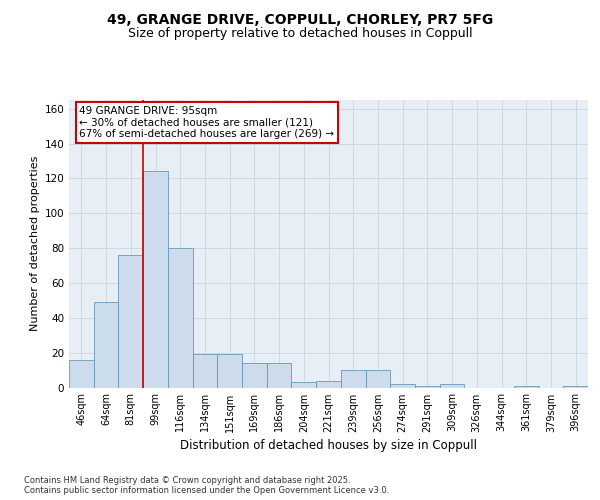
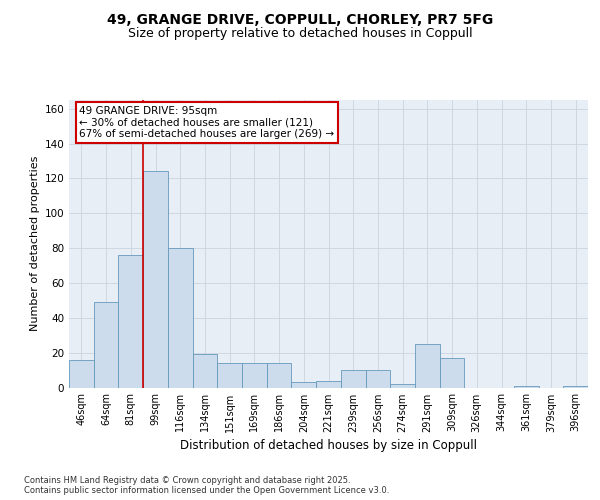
151sqm: 19 -> 14
291sqm: 1 -> 25
309sqm: 2 -> 17
